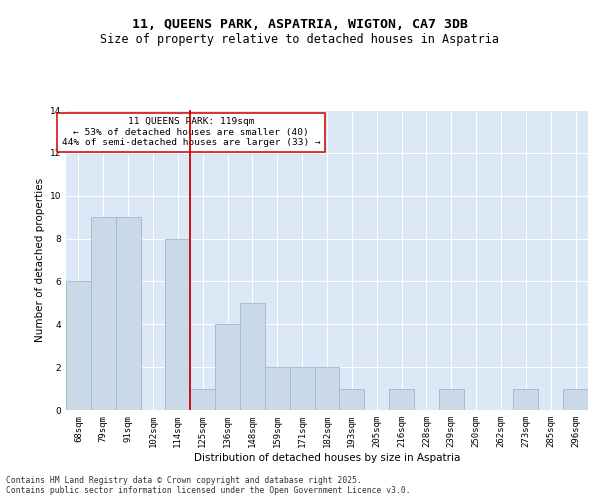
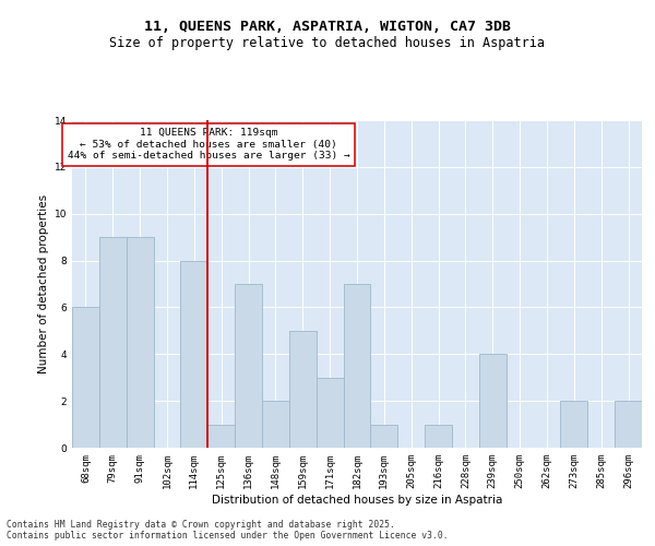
136sqm: 4 -> 7
148sqm: 5 -> 2
159sqm: 2 -> 5
171sqm: 2 -> 3
182sqm: 2 -> 7
239sqm: 1 -> 4
273sqm: 1 -> 2
296sqm: 1 -> 2
